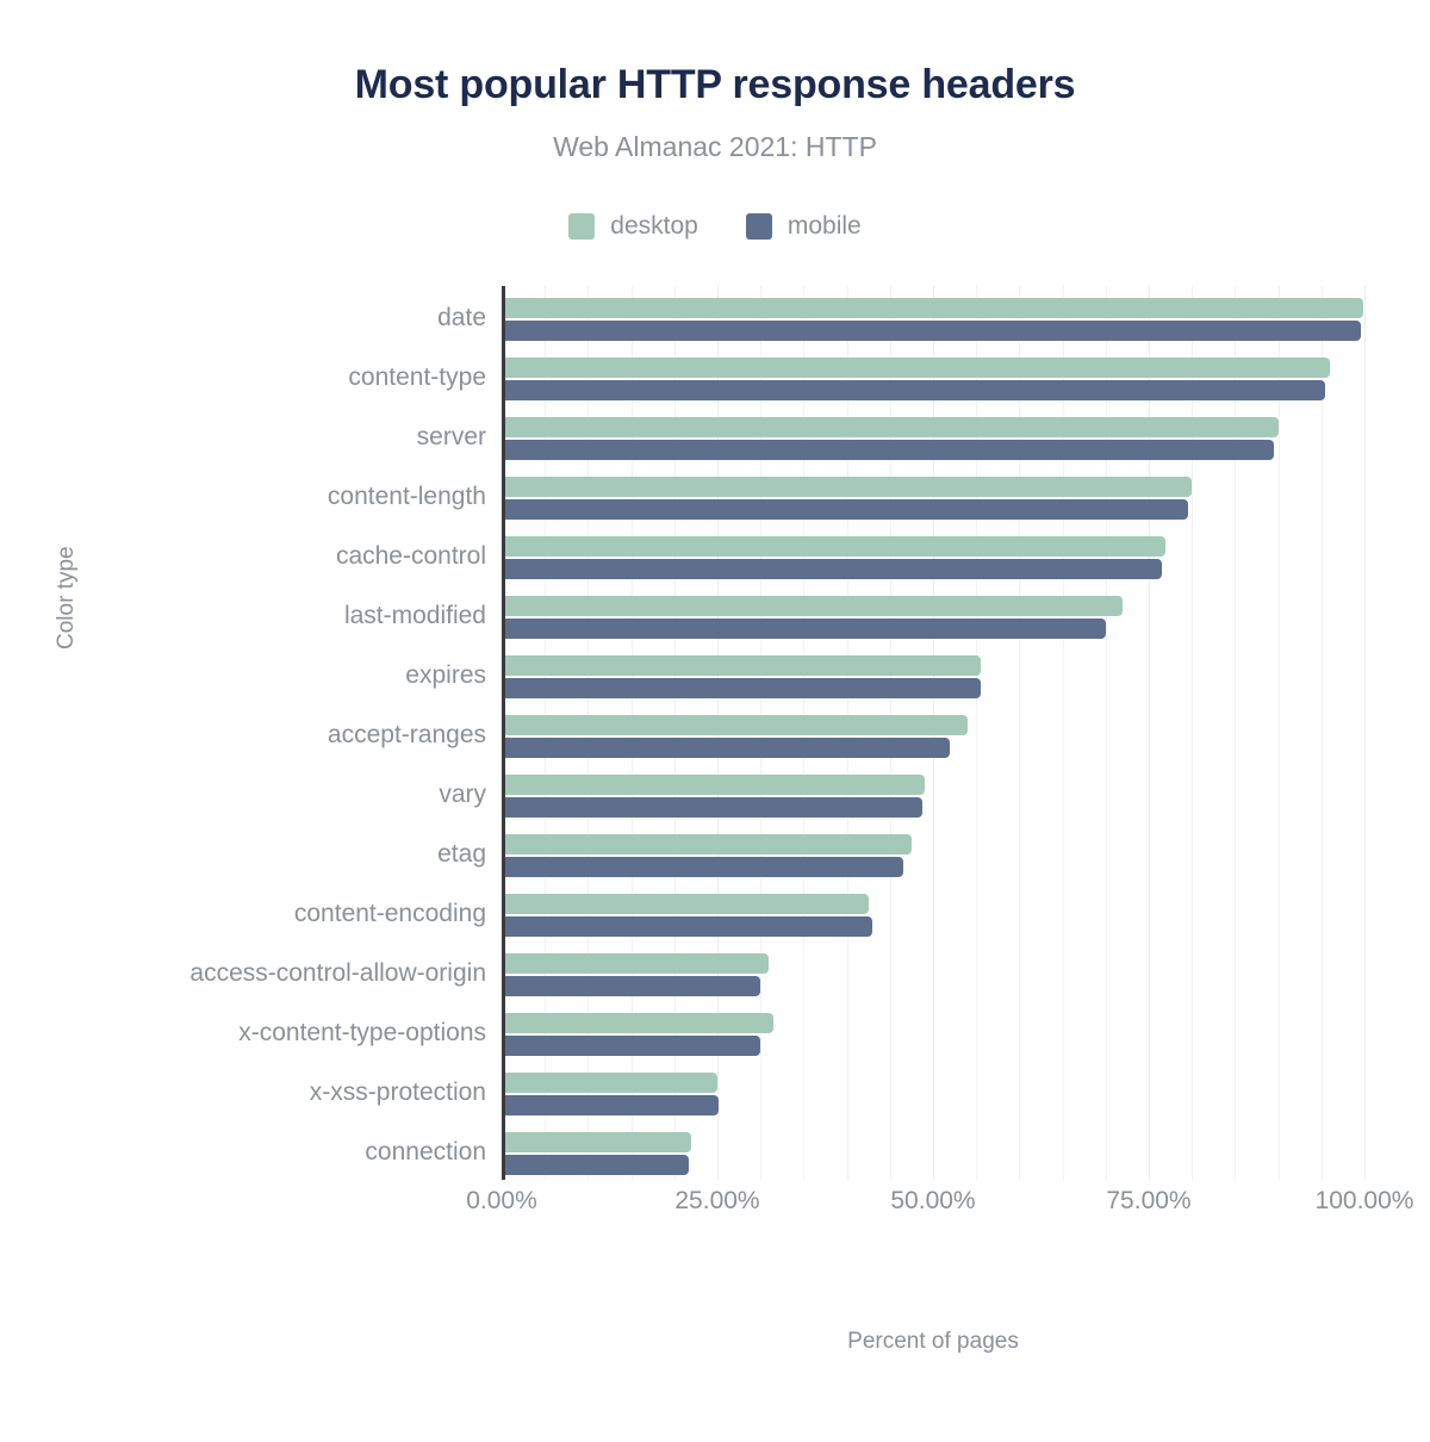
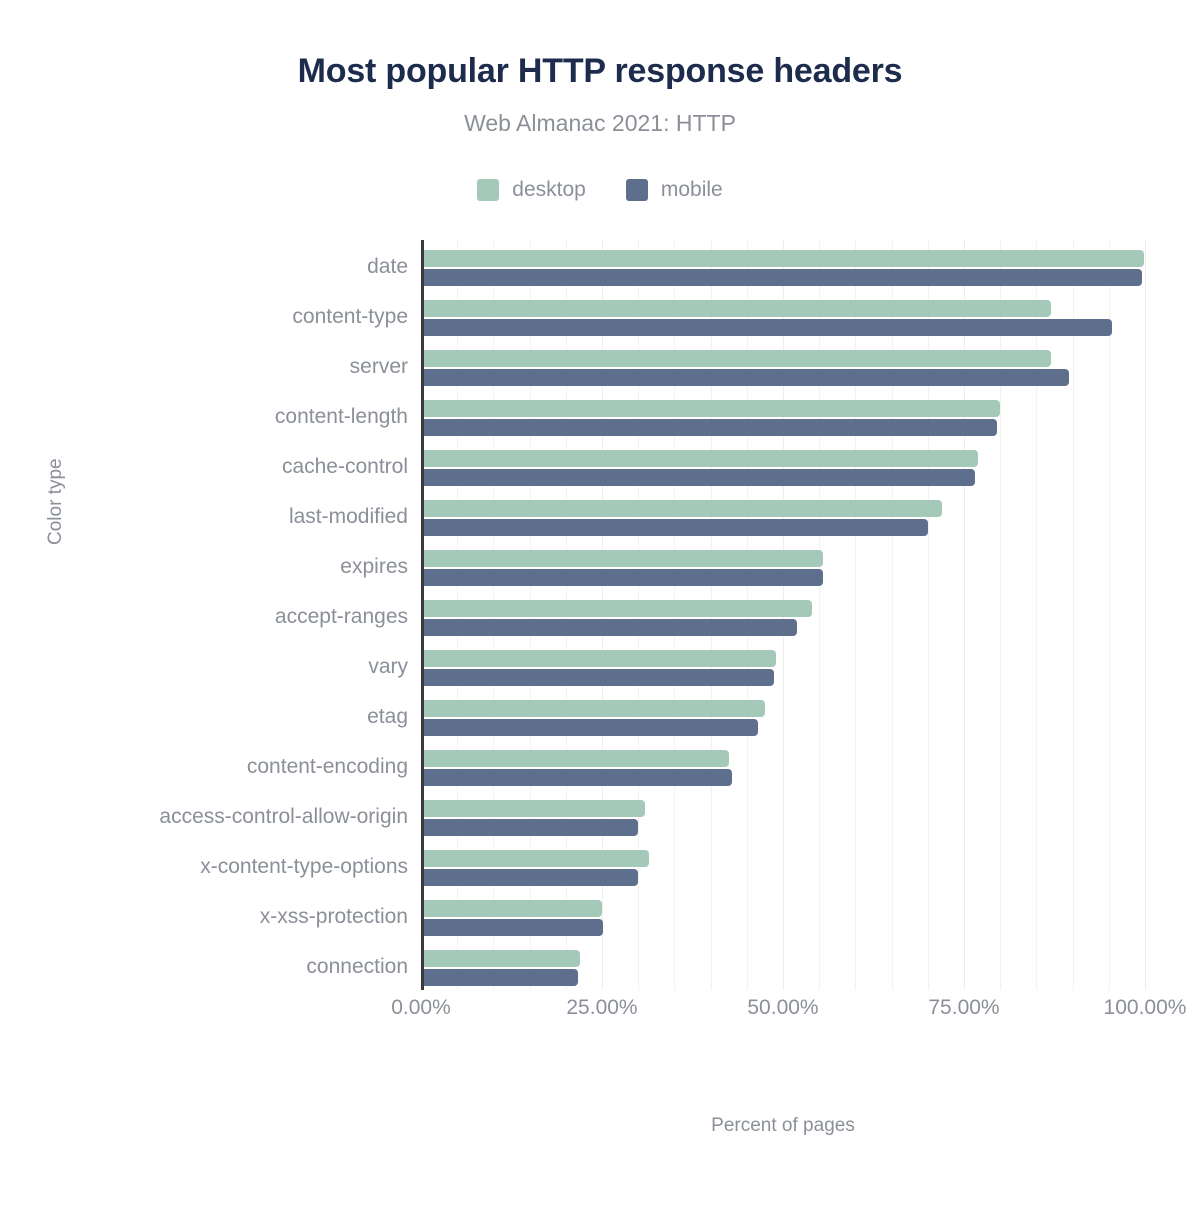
desktop/content-type: 96% -> 87%
desktop/server: 90% -> 87%
